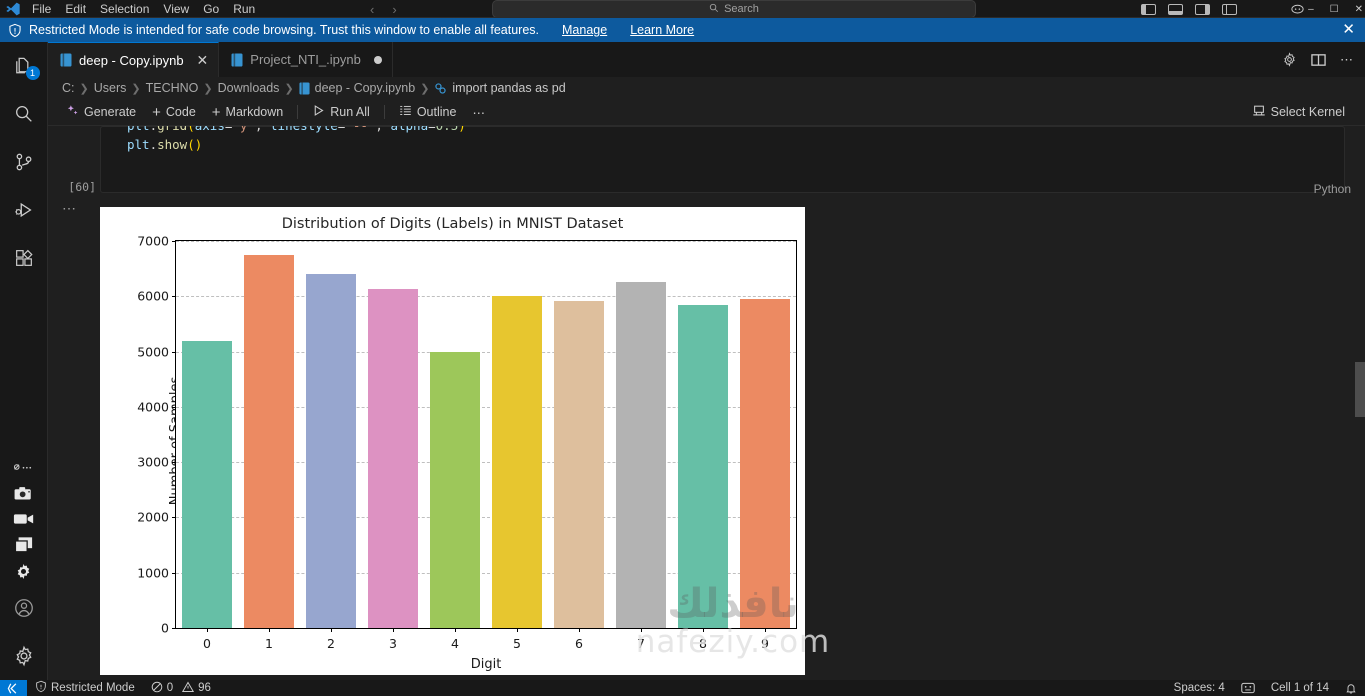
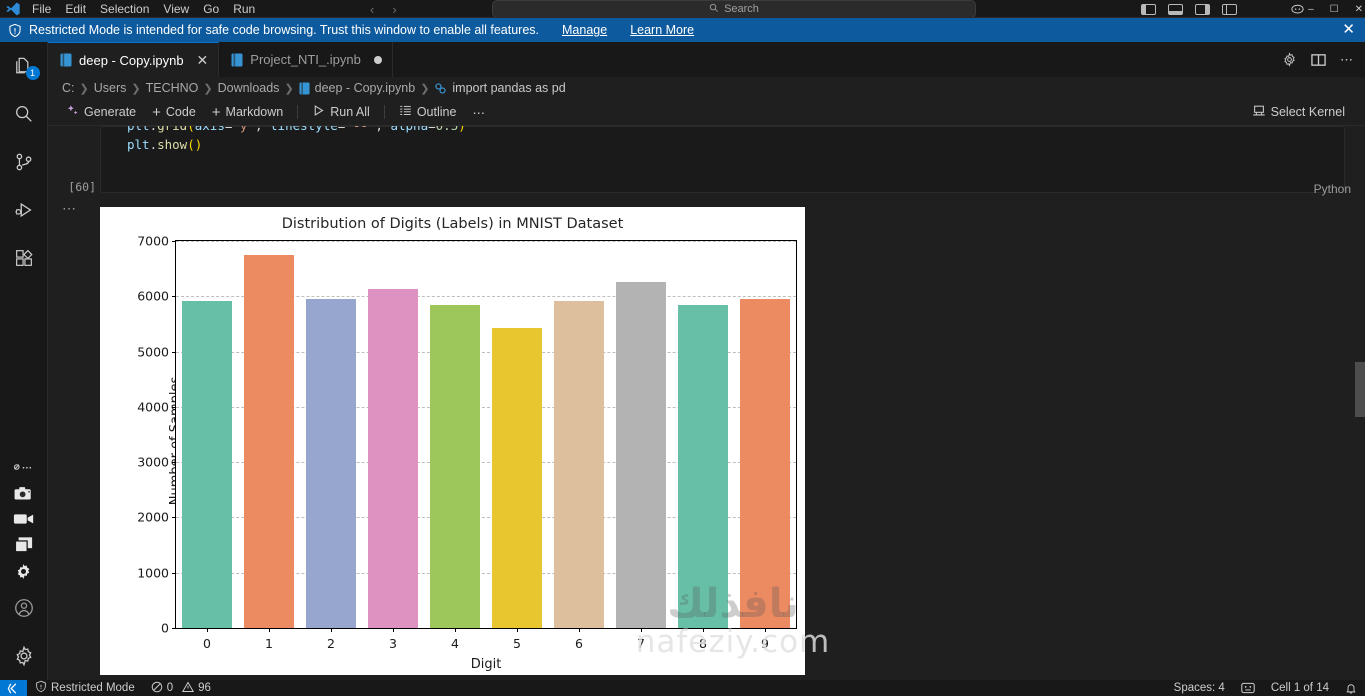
0: 5200 -> 5900
2: 6400 -> 6000
4: 5000 -> 5800
5: 6000 -> 5400
